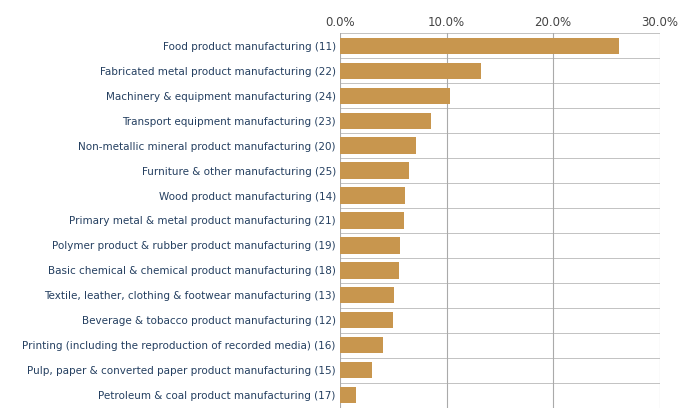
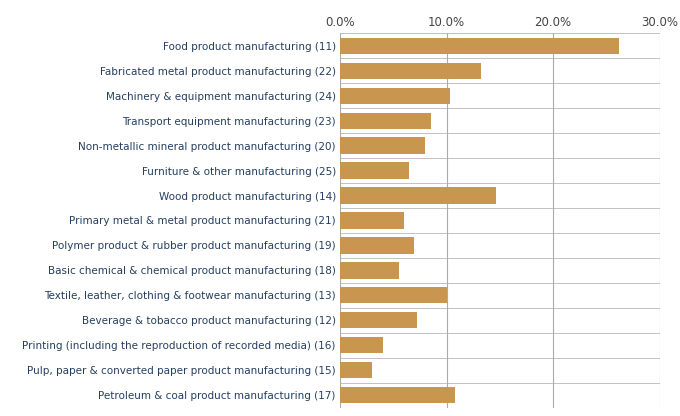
Non-metallic mineral product manufacturing (20): 7.1% -> 8.0%
Wood product manufacturing (14): 6.1% -> 14.6%
Polymer product & rubber product manufacturing (19): 5.6% -> 6.9%
Textile, leather, clothing & footwear manufacturing (13): 5.1% -> 10.0%
Beverage & tobacco product manufacturing (12): 5.0% -> 7.2%
Petroleum & coal product manufacturing (17): 1.5% -> 10.8%
